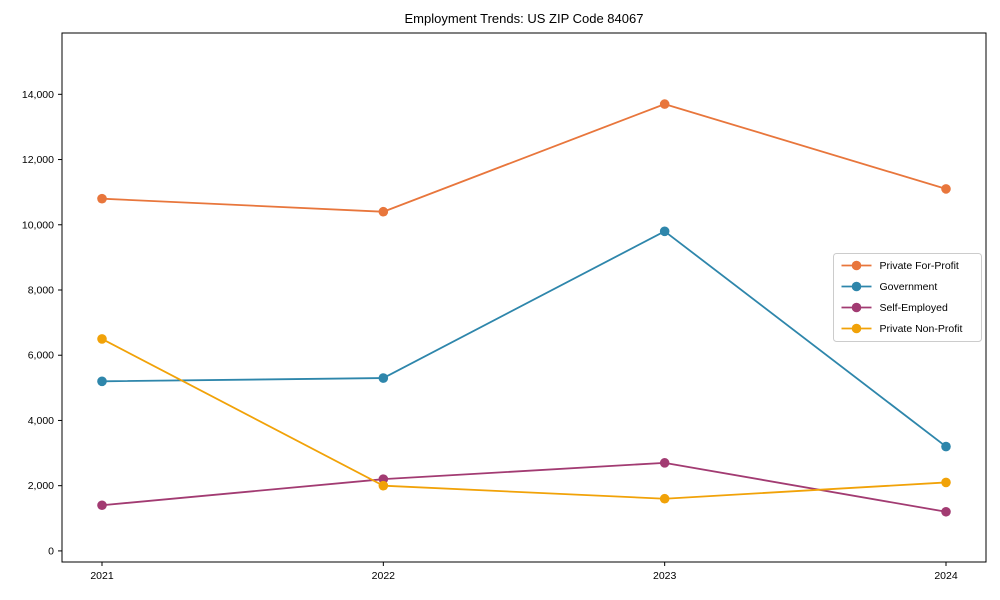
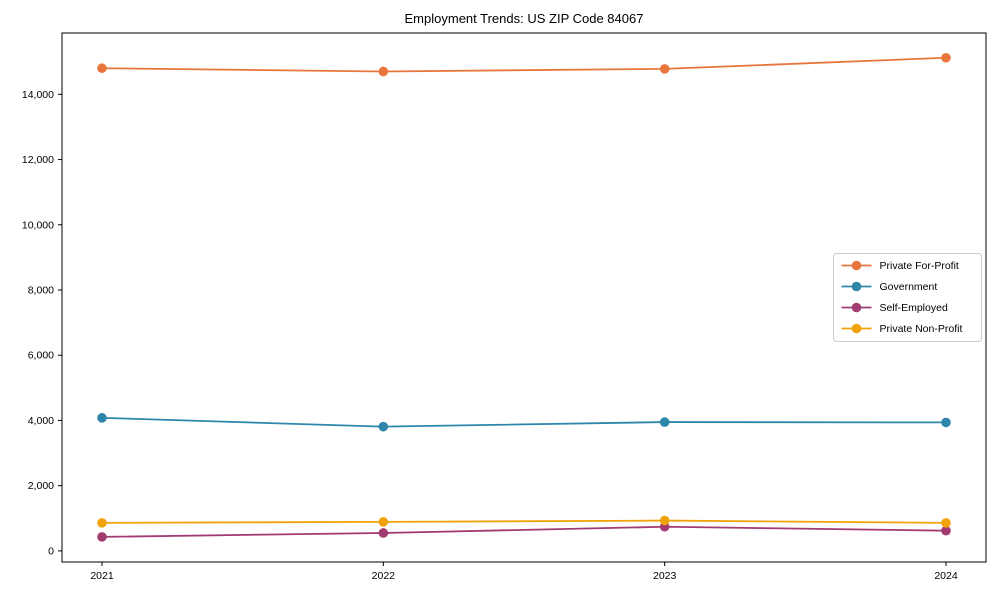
Private For-Profit/2021: 10800 -> 14800
Government/2021: 5200 -> 4100
Self-Employed/2021: 1400 -> 400
Private Non-Profit/2021: 6500 -> 900
Private For-Profit/2022: 10400 -> 14700
Government/2022: 5300 -> 3800
Self-Employed/2022: 2200 -> 600
Private Non-Profit/2022: 2000 -> 900
Private For-Profit/2023: 13700 -> 14800
Government/2023: 9800 -> 4000
Self-Employed/2023: 2700 -> 700
Private Non-Profit/2023: 1600 -> 900
Private For-Profit/2024: 11100 -> 15100
Government/2024: 3200 -> 3900
Self-Employed/2024: 1200 -> 600
Private Non-Profit/2024: 2100 -> 900
